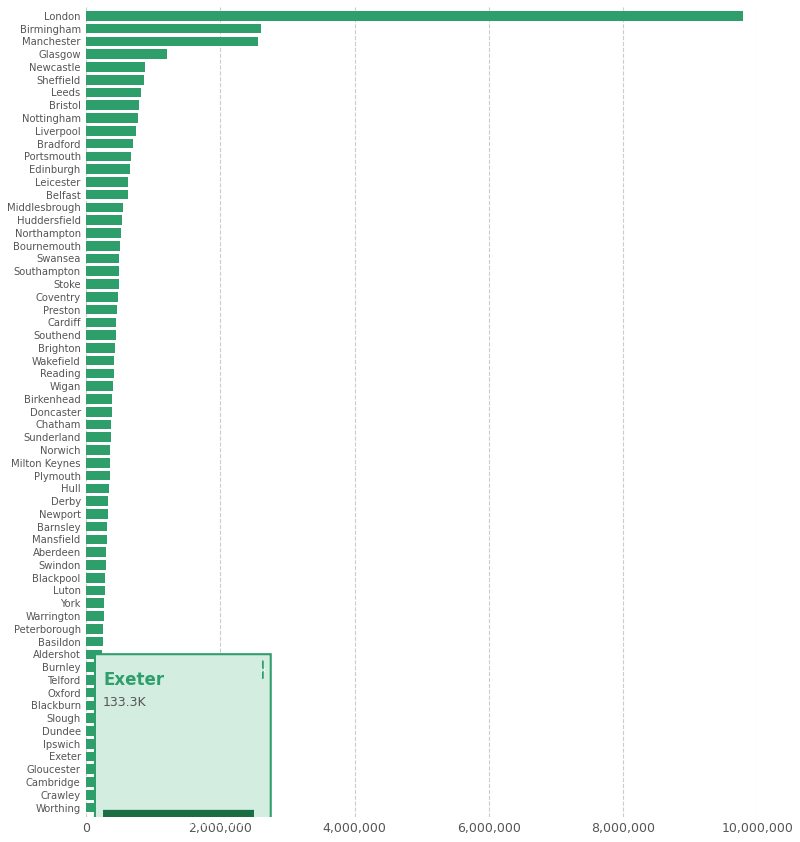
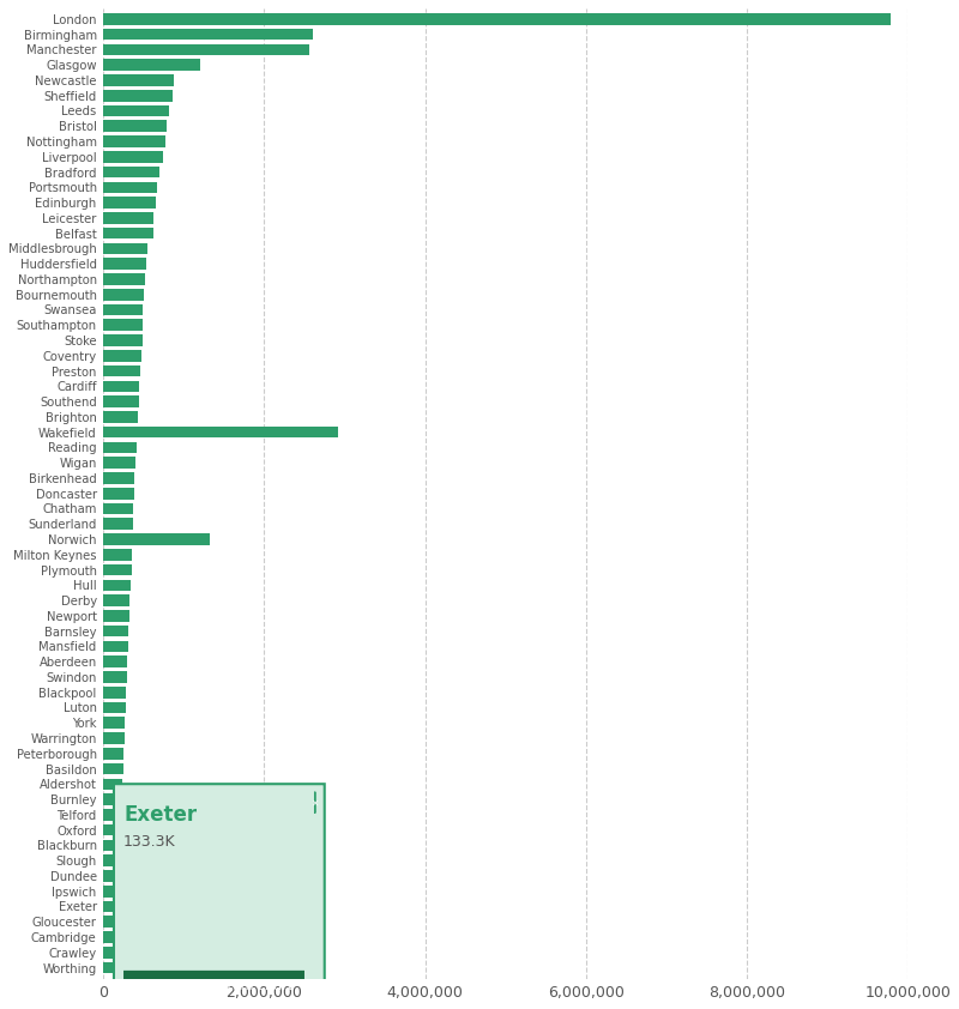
Wakefield: 420,000 -> 2,920,000
Norwich: 360,000 -> 1,320,000
